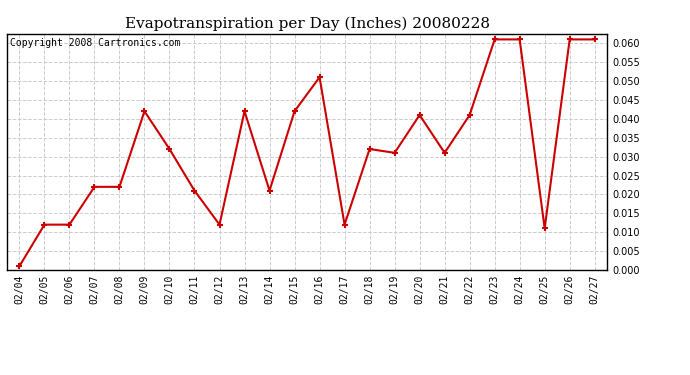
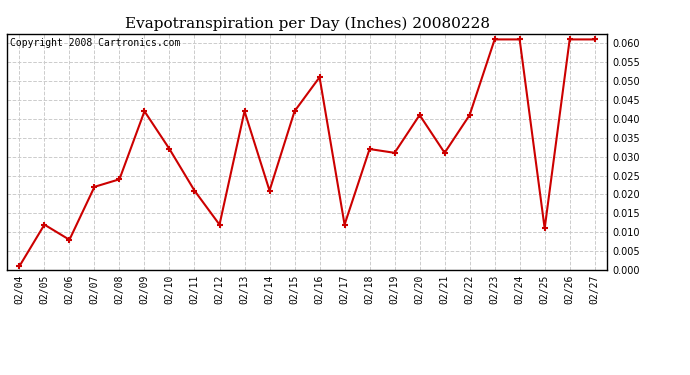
02/06: 0.012 -> 0.008
02/08: 0.022 -> 0.024
